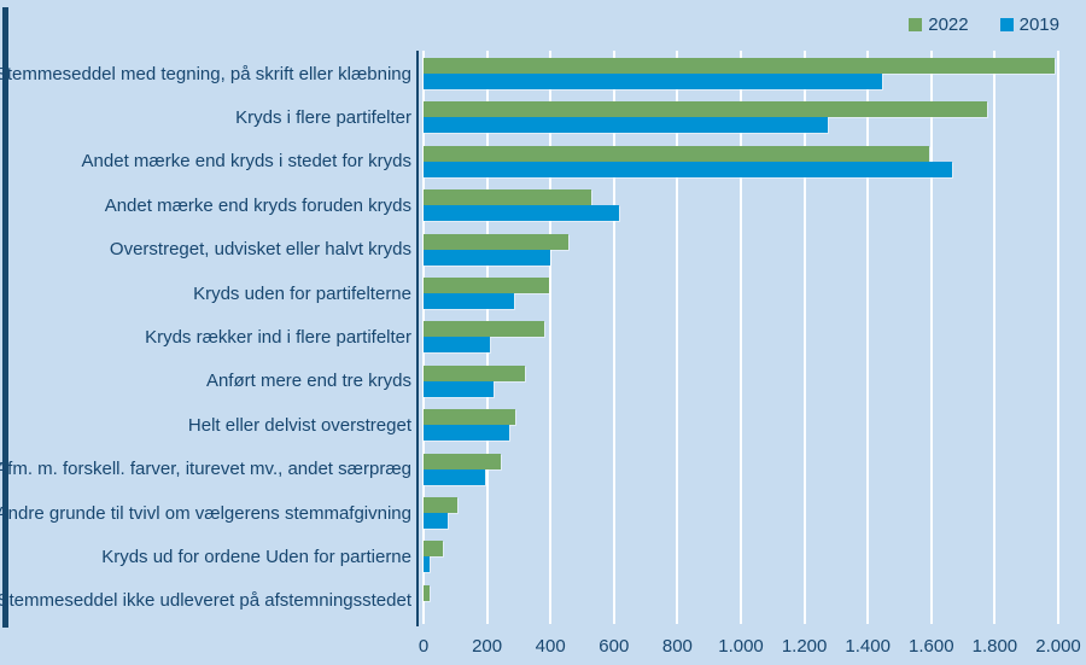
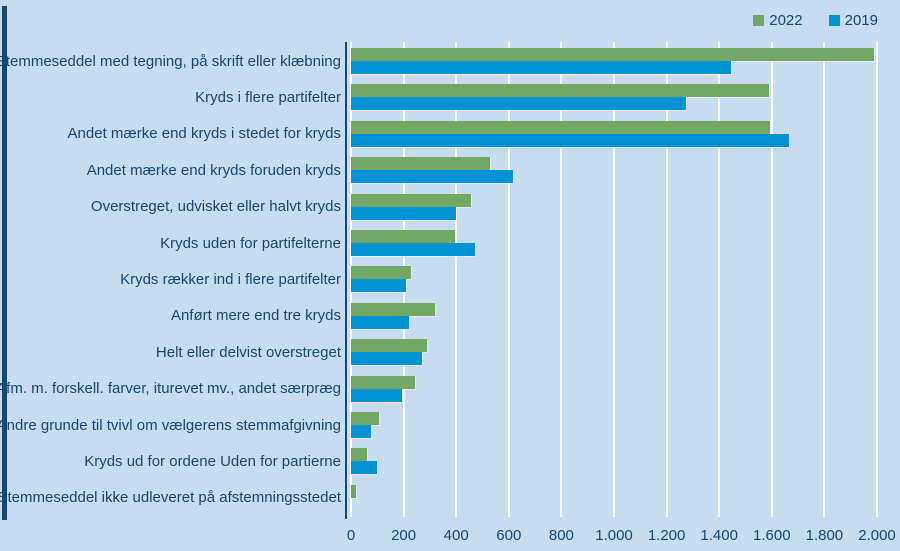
2022/Kryds i flere partifelter: 1780 -> 1590
2019/Kryds uden for partifelterne: 280 -> 470
2022/Kryds rækker ind i flere partifelter: 380 -> 230
2019/Kryds ud for ordene Uden for partierne: 20 -> 100
